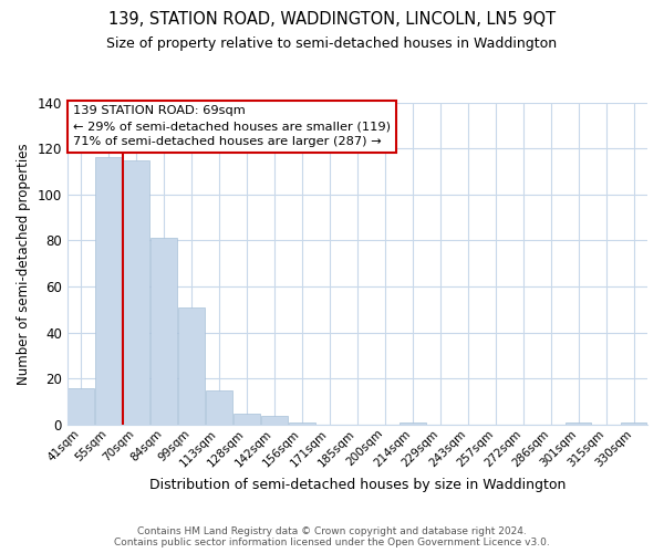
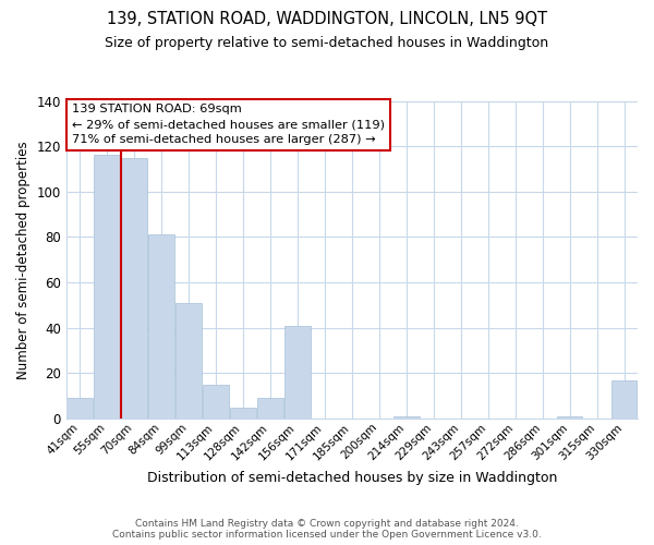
41sqm: 16 -> 9
142sqm: 4 -> 9
156sqm: 1 -> 41
330sqm: 1 -> 17
